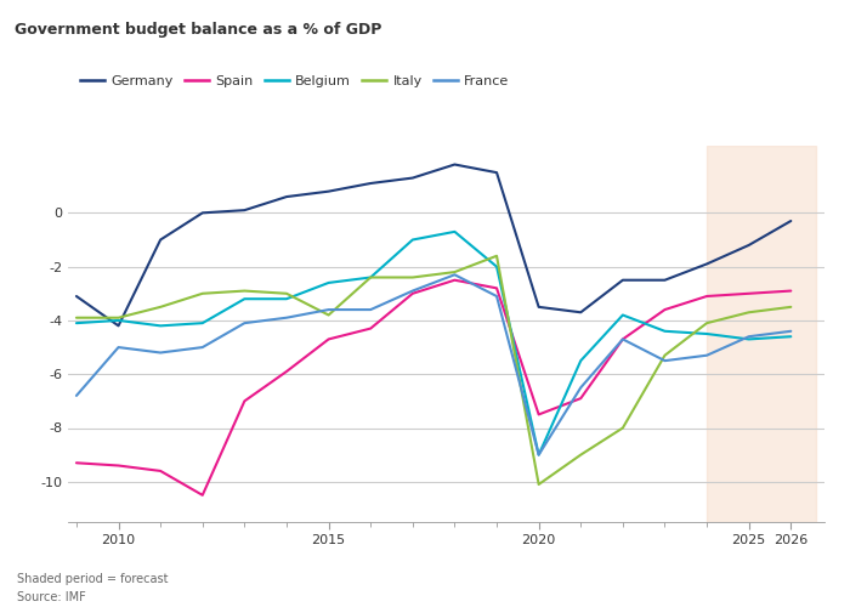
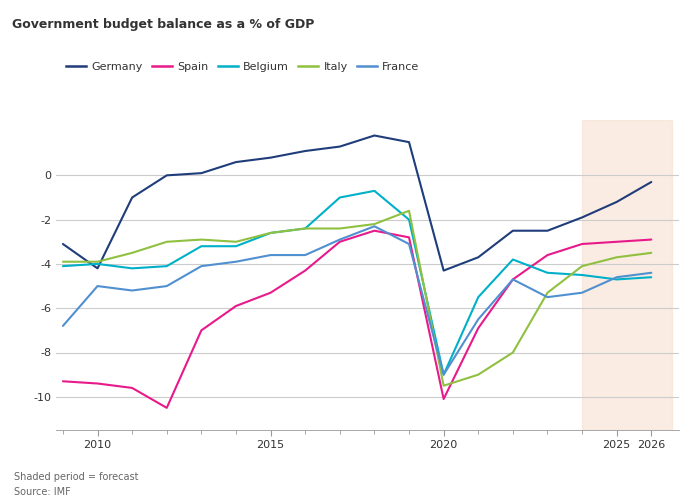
Spain/2015: -4.7 -> -5.3
Italy/2015: -3.8 -> -2.6
Germany/2020: -3.5 -> -4.3
Spain/2020: -7.5 -> -10.1
Italy/2020: -10.1 -> -9.5
